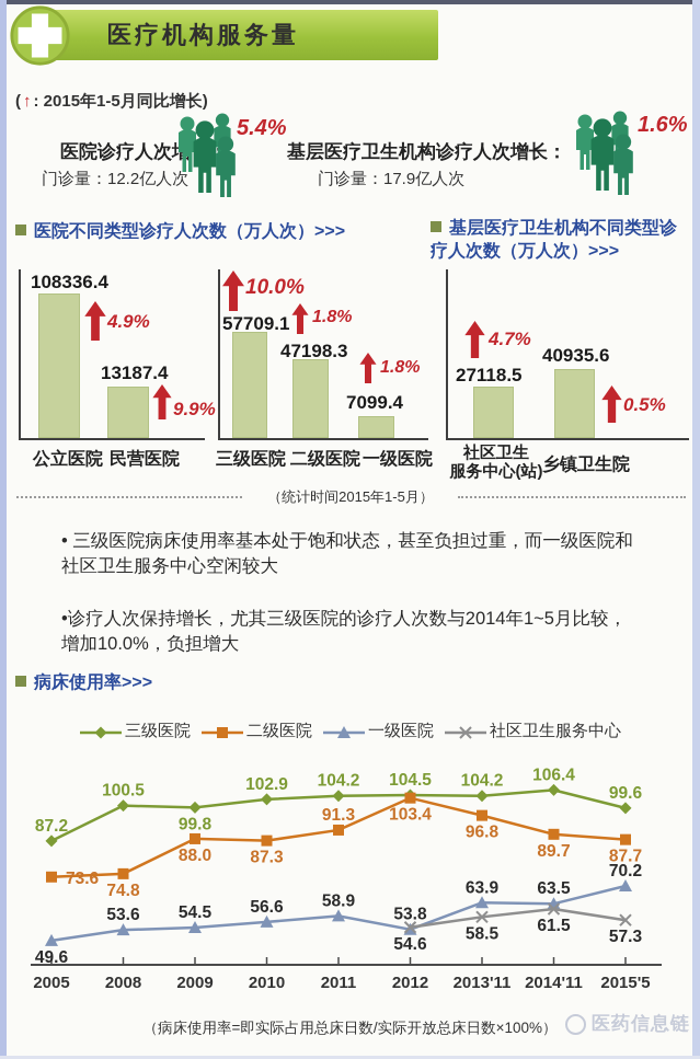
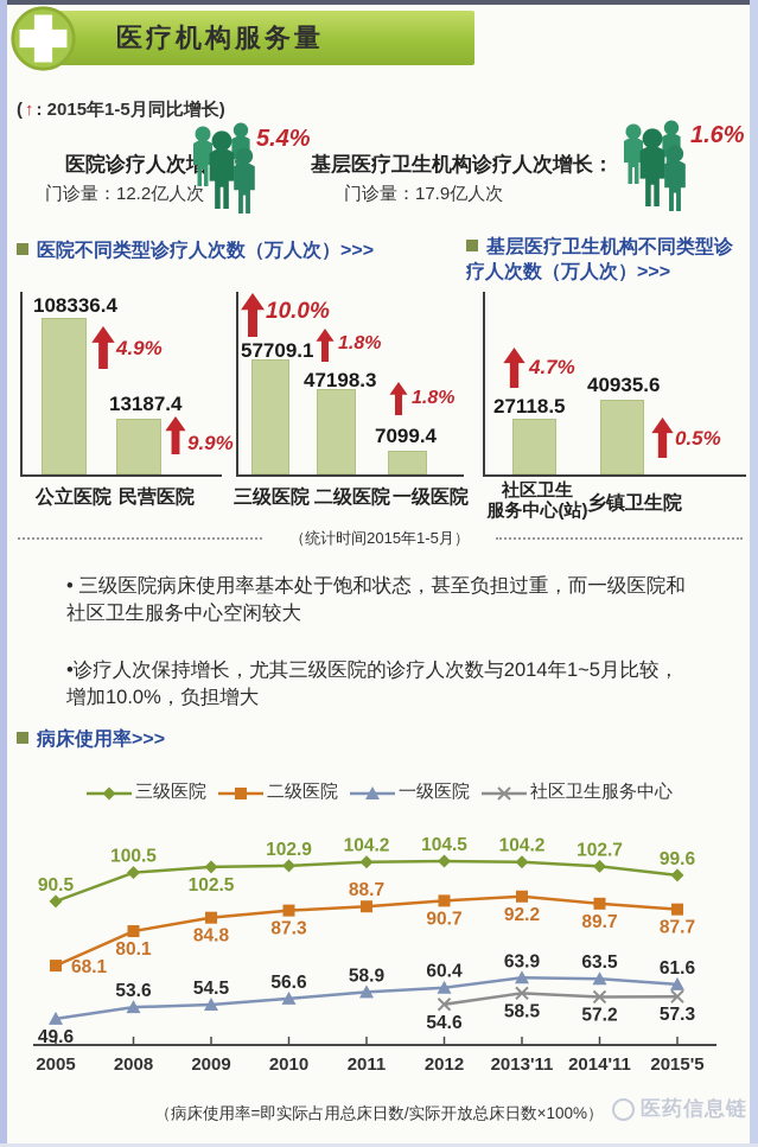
三级医院/2005: 87.2 -> 90.5
二级医院/2005: 73.6 -> 68.1
二级医院/2008: 74.8 -> 80.1
三级医院/2009: 99.8 -> 102.5
二级医院/2009: 88.0 -> 84.8
二级医院/2011: 91.3 -> 88.7
二级医院/2012: 103.4 -> 90.7
一级医院/2012: 53.8 -> 60.4
二级医院/2013'11: 96.8 -> 92.2
三级医院/2014'11: 106.4 -> 102.7
社区卫生服务中心/2014'11: 61.5 -> 57.2
一级医院/2015'5: 70.2 -> 61.6
